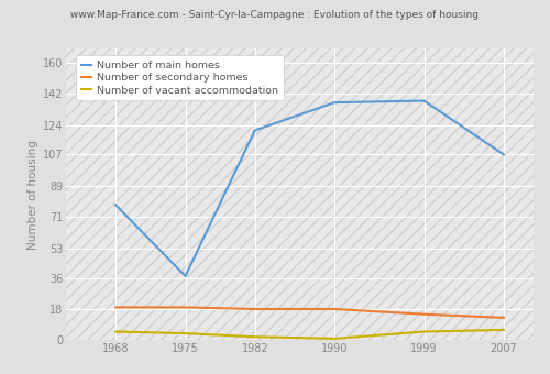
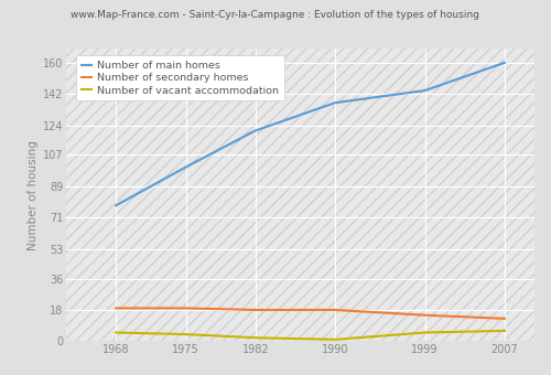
Number of main homes/1975: 37 -> 100
Number of main homes/1999: 138 -> 144
Number of main homes/2007: 107 -> 160
